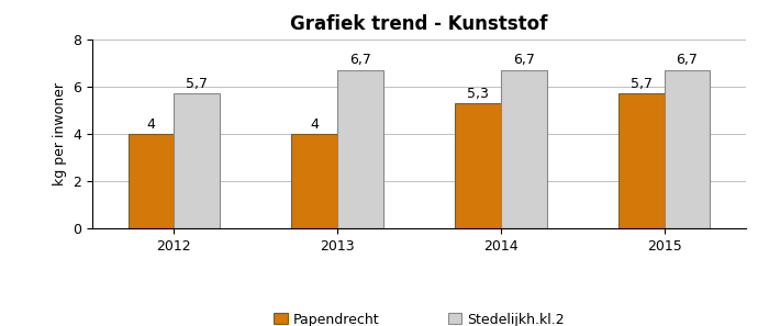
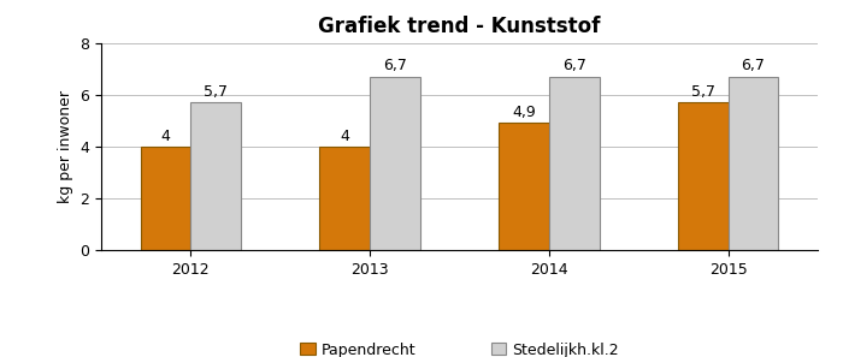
Papendrecht/2014: 5,3 -> 4,9
